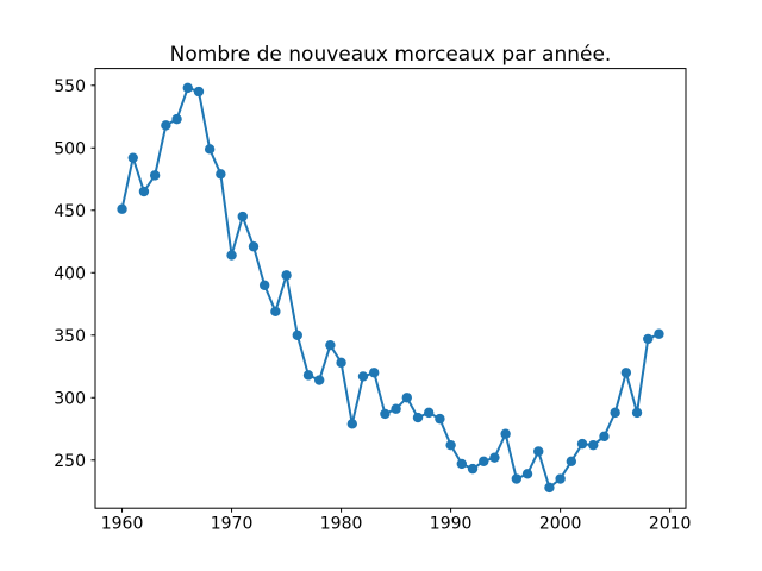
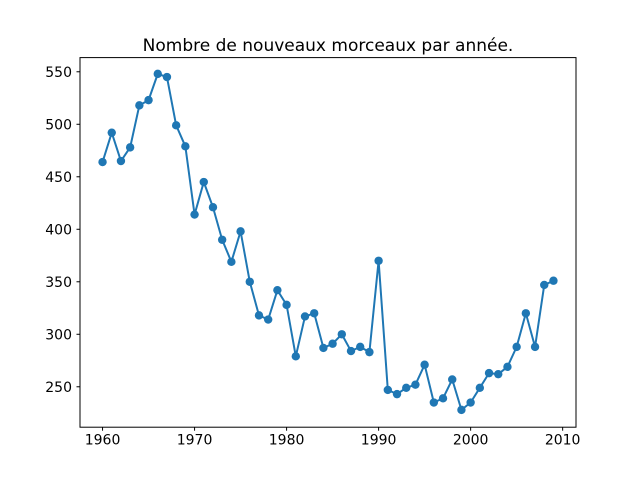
1960: 451 -> 464
1990: 262 -> 370
